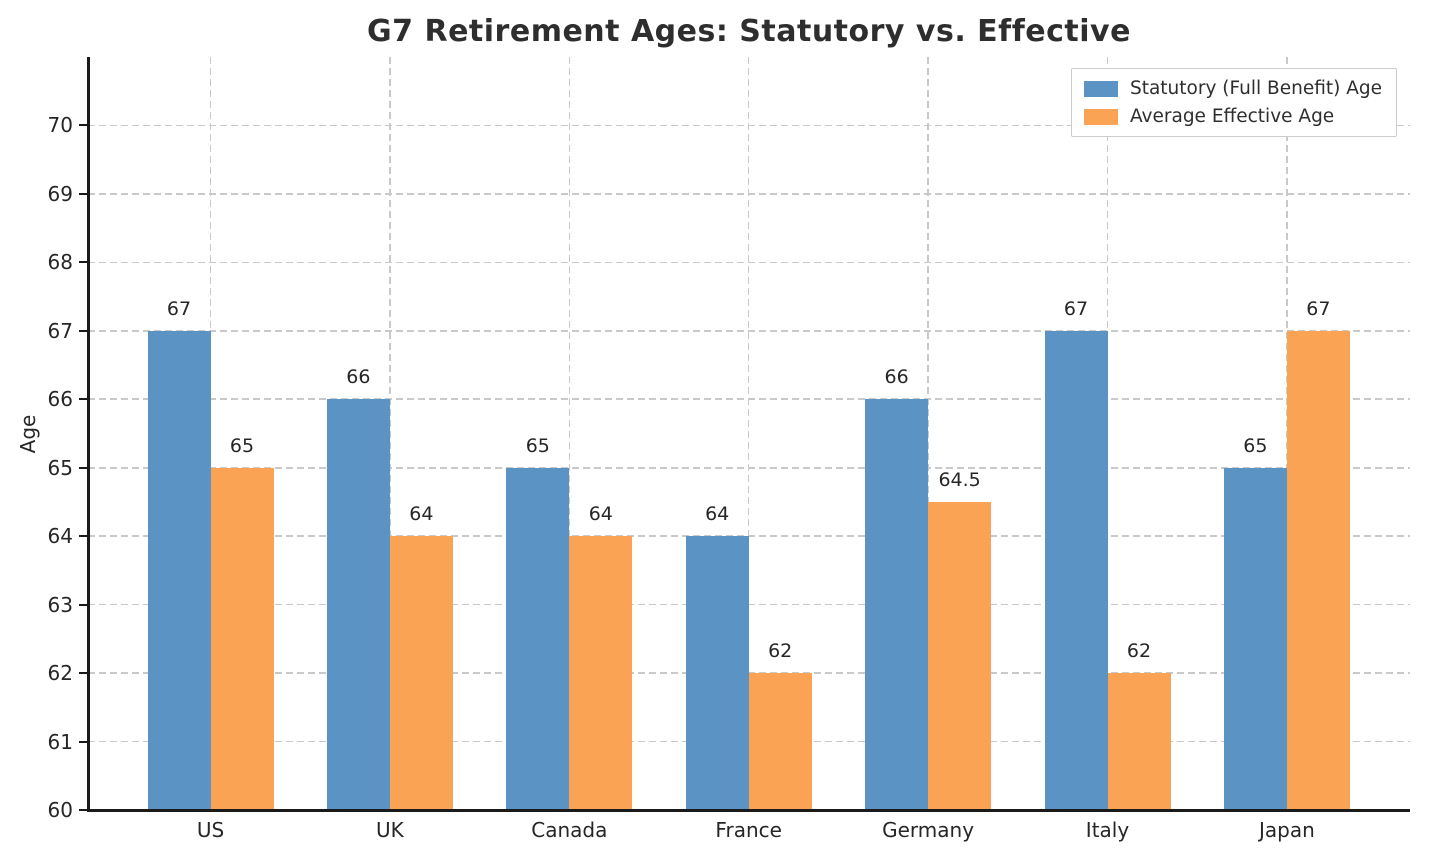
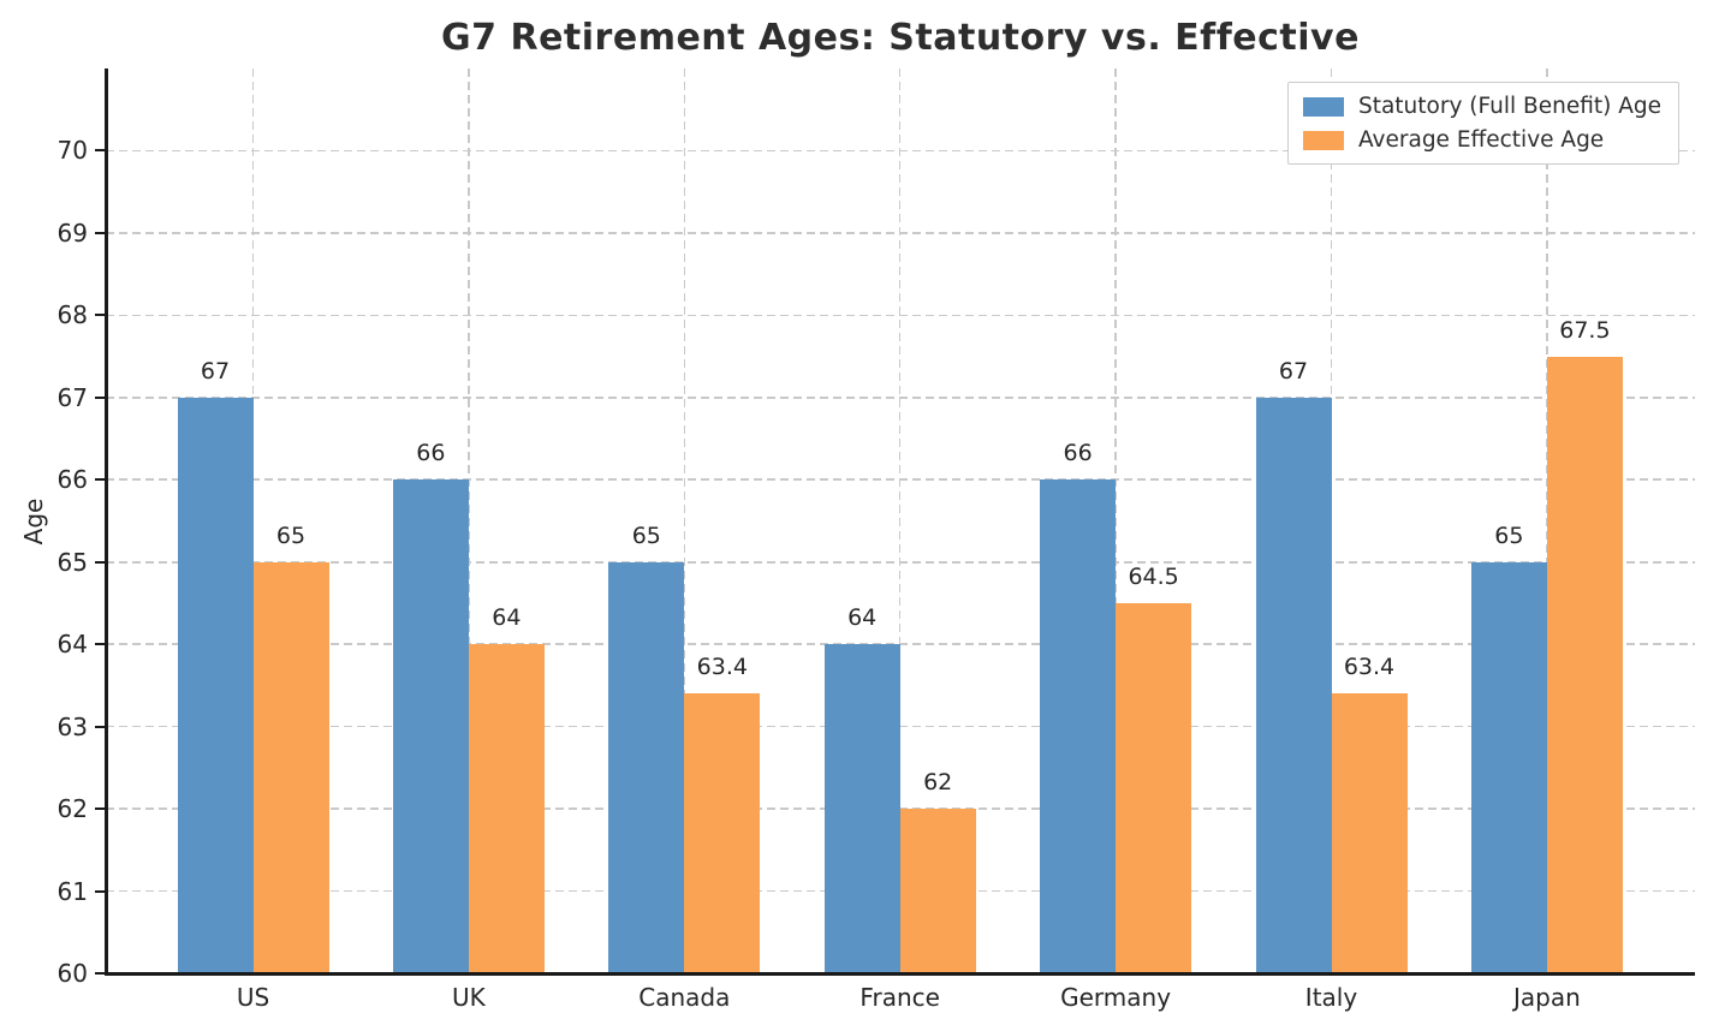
Average Effective Age/Canada: 64 -> 63.4
Average Effective Age/Italy: 62 -> 63.4
Average Effective Age/Japan: 67 -> 67.5
